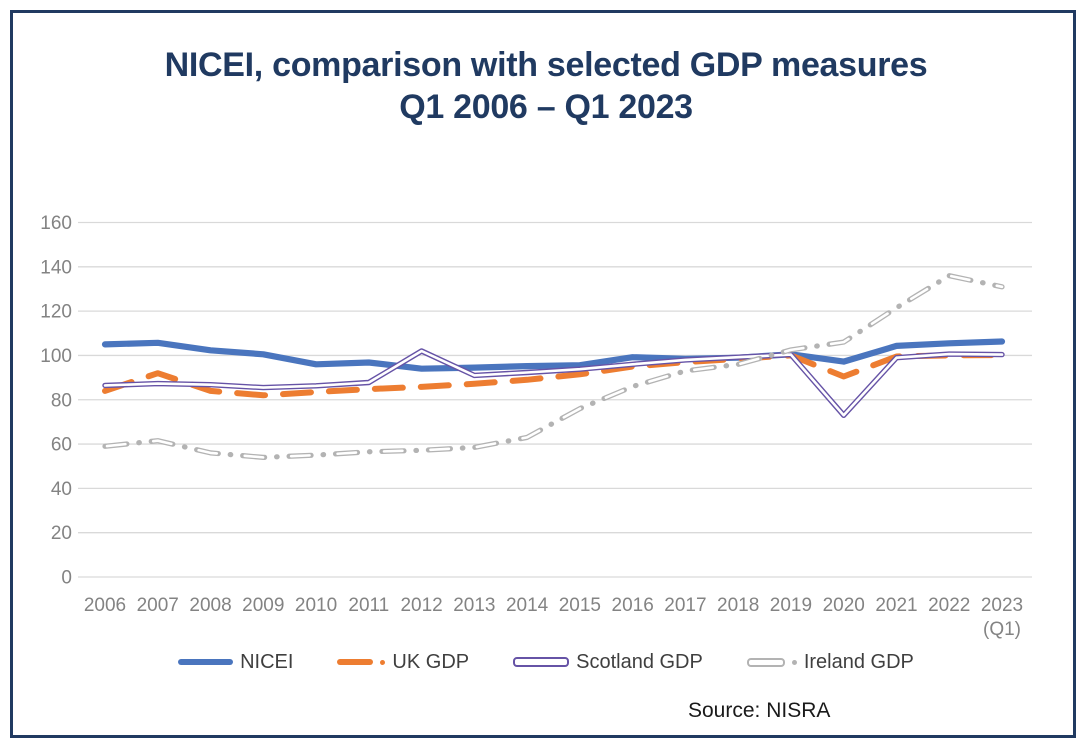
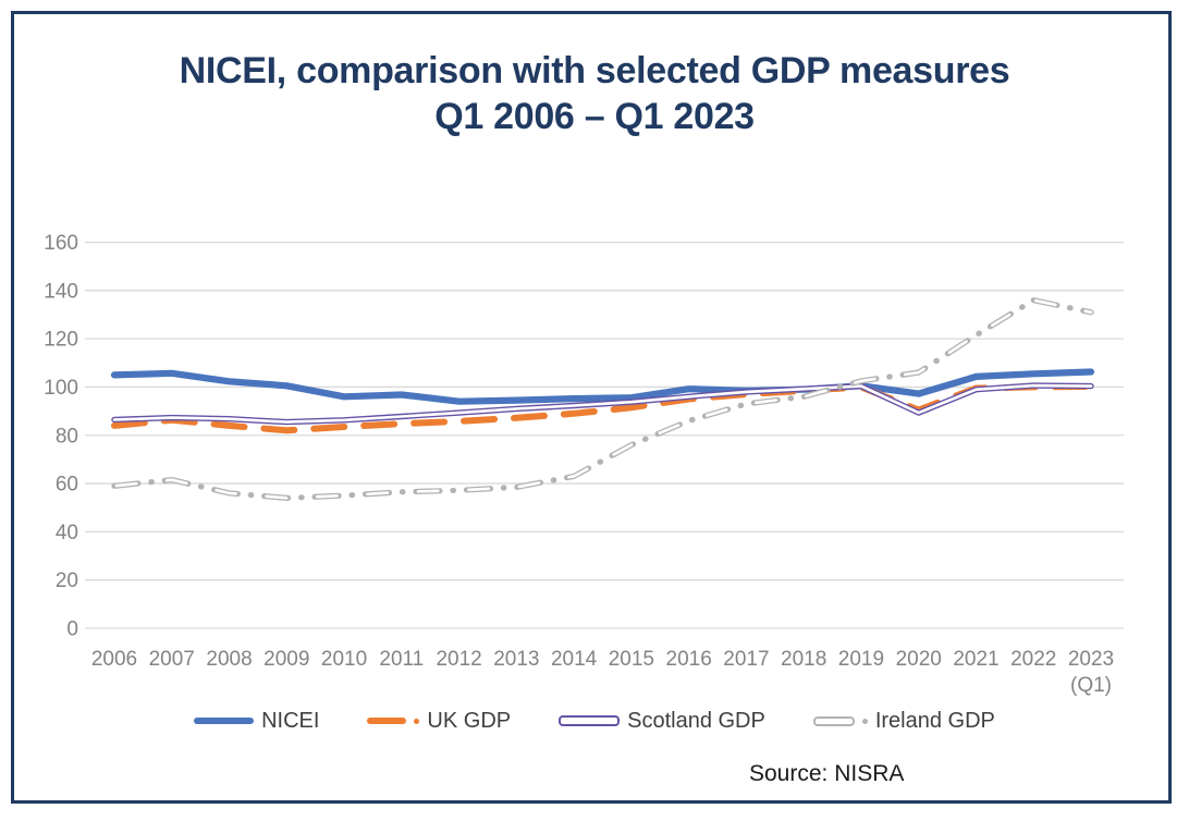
UK GDP/2007: 92 -> 86
Scotland GDP/2012: 102 -> 89
Scotland GDP/2020: 73 -> 89
